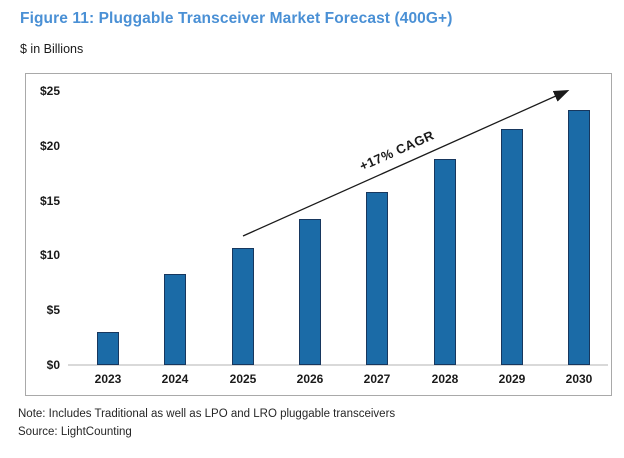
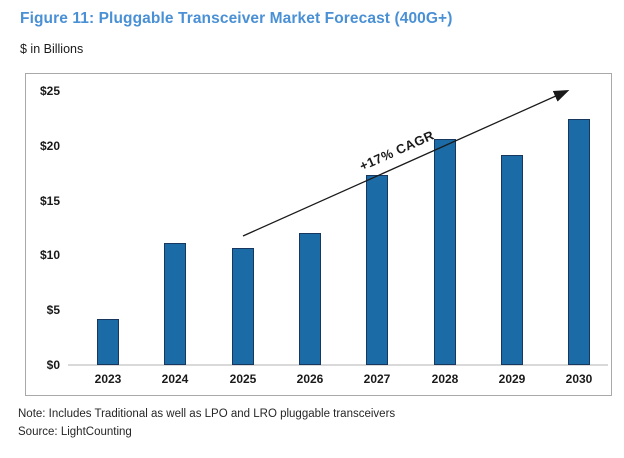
2023: $3.0 -> $4.2
2024: $8.3 -> $11.1
2026: $13.3 -> $12.0
2027: $15.8 -> $17.3
2028: $18.8 -> $20.6
2029: $21.5 -> $19.2
2030: $23.3 -> $22.4
